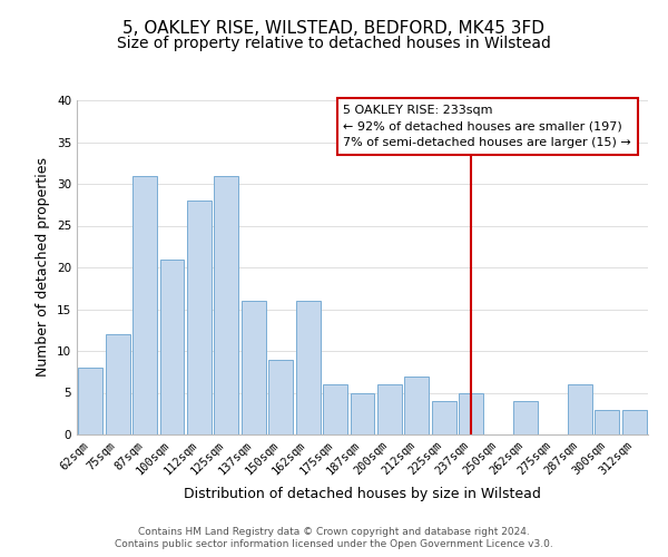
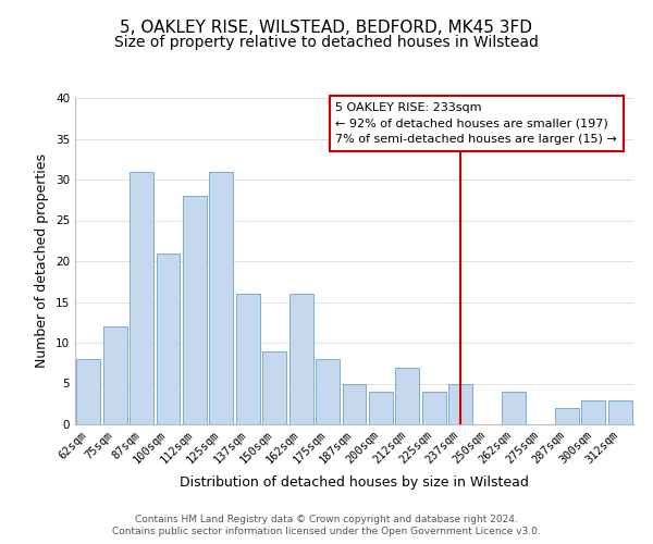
175sqm: 6 -> 8
200sqm: 6 -> 4
287sqm: 6 -> 2
